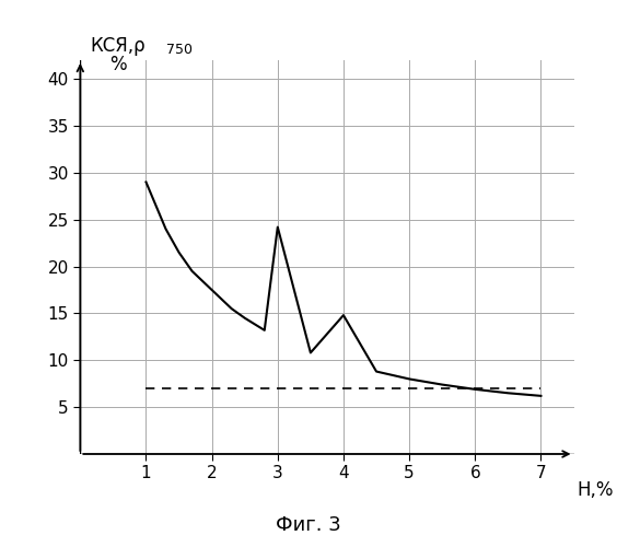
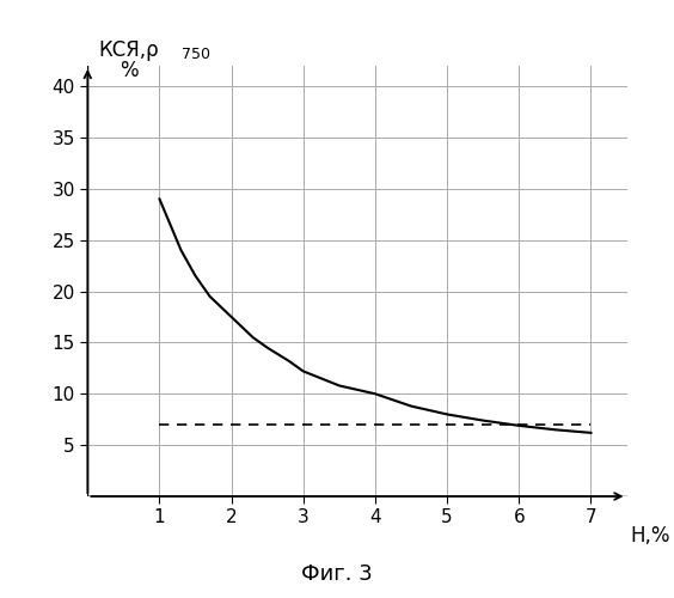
3: 24.2 -> 12.2
4: 14.8 -> 10.0
